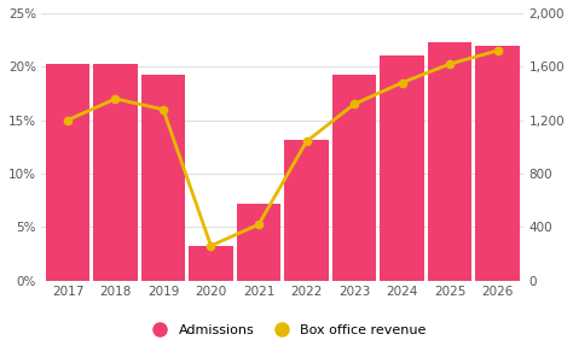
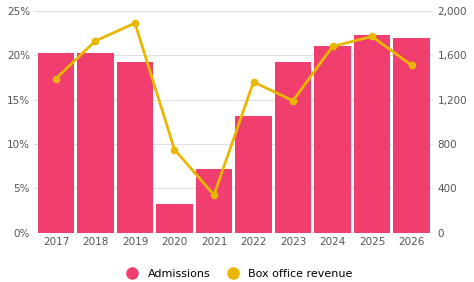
Box office revenue/2017: 1,200 -> 1,390
Box office revenue/2018: 1,360 -> 1,730
Box office revenue/2019: 1,280 -> 1,890
Box office revenue/2020: 260 -> 750
Box office revenue/2021: 420 -> 340
Box office revenue/2022: 1,040 -> 1,360
Box office revenue/2023: 1,320 -> 1,190
Box office revenue/2024: 1,480 -> 1,680
Box office revenue/2025: 1,620 -> 1,770
Box office revenue/2026: 1,720 -> 1,510
